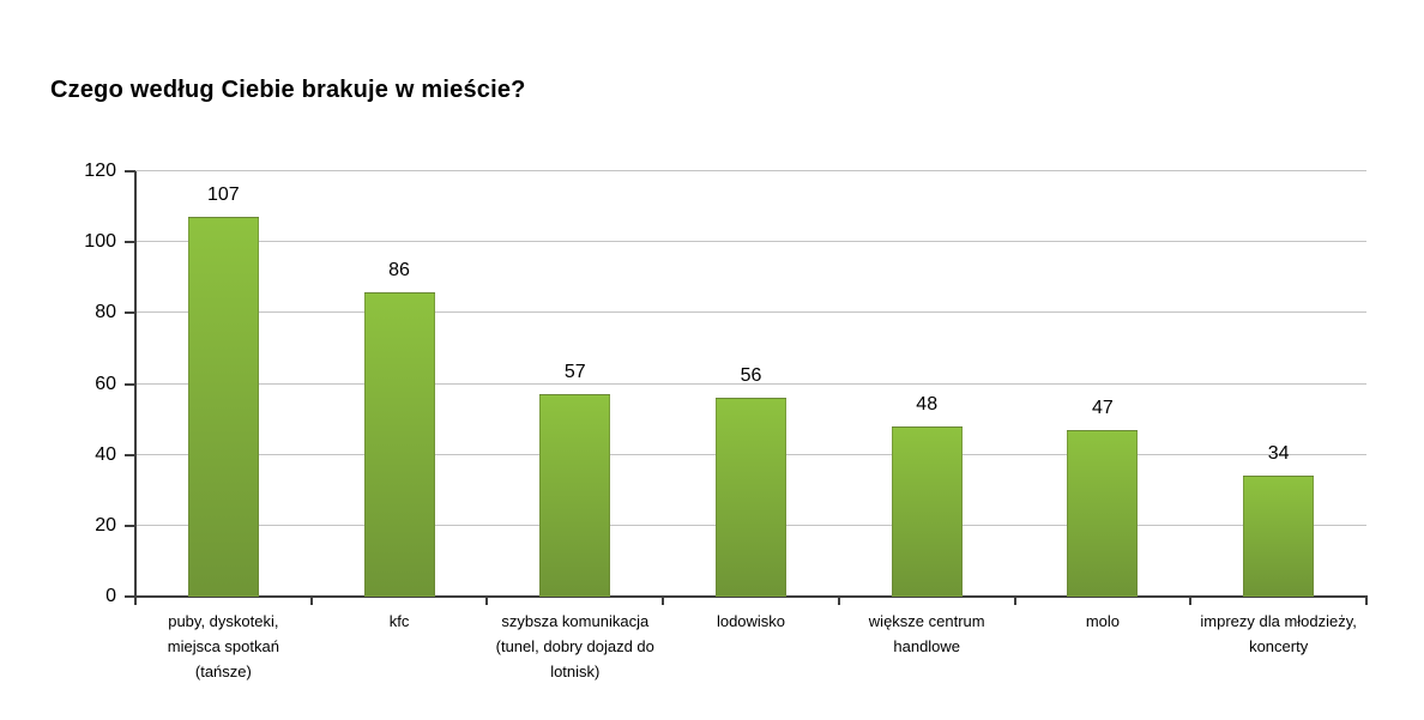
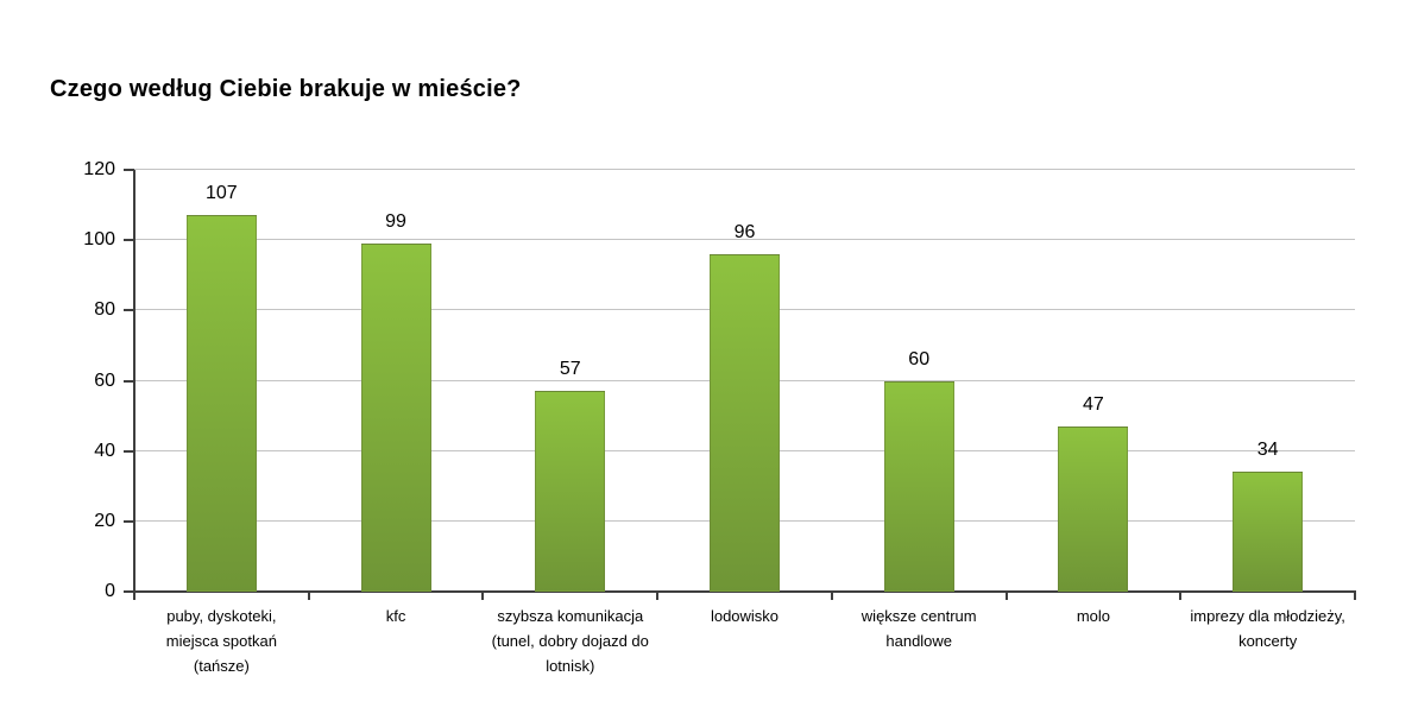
kfc: 86 -> 99
lodowisko: 56 -> 96
większe centrum handlowe: 48 -> 60
